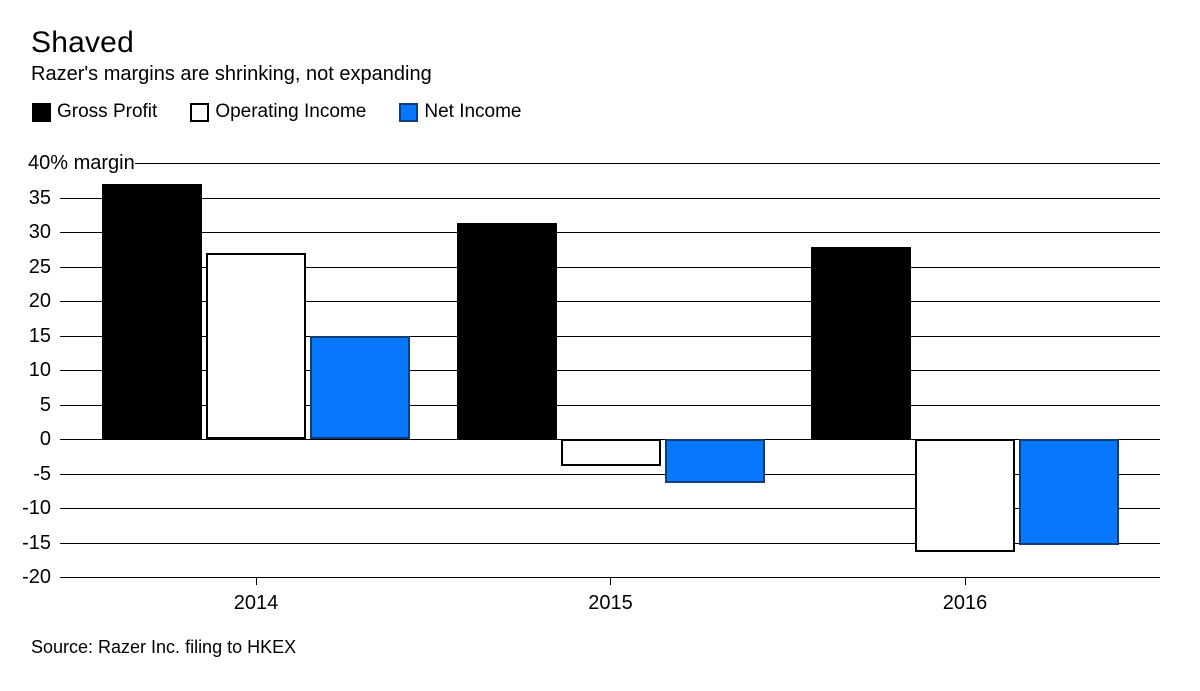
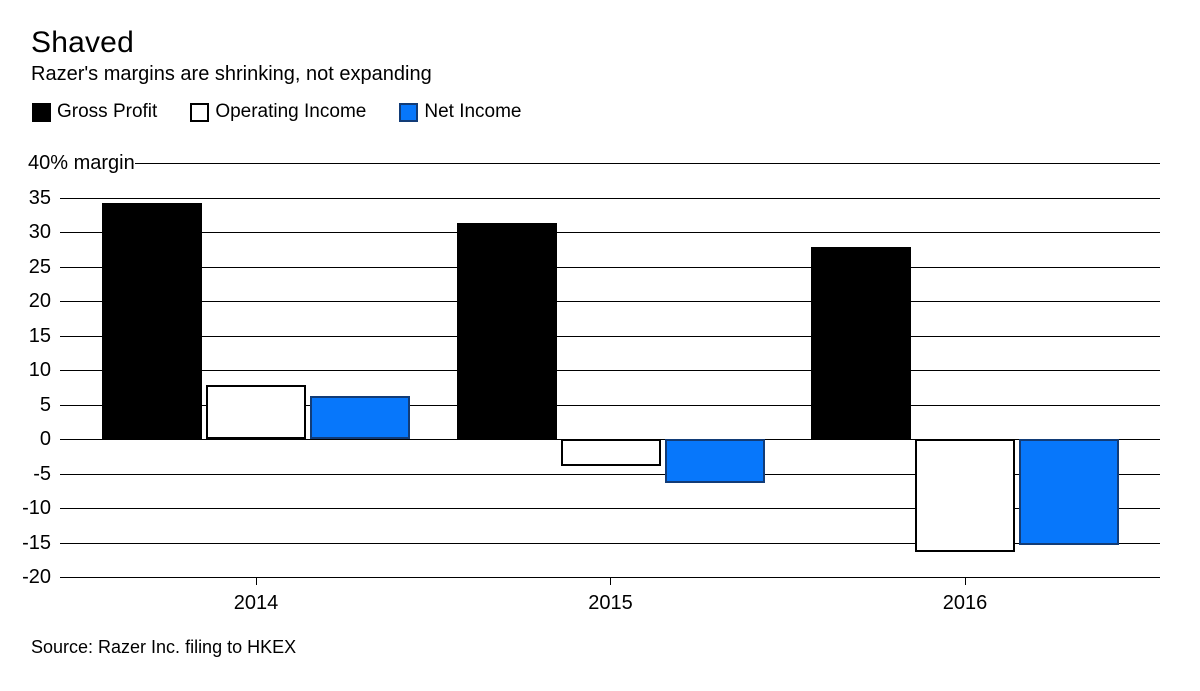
Gross Profit/2014: 37 -> 34
Operating Income/2014: 27 -> 8
Net Income/2014: 15 -> 6
